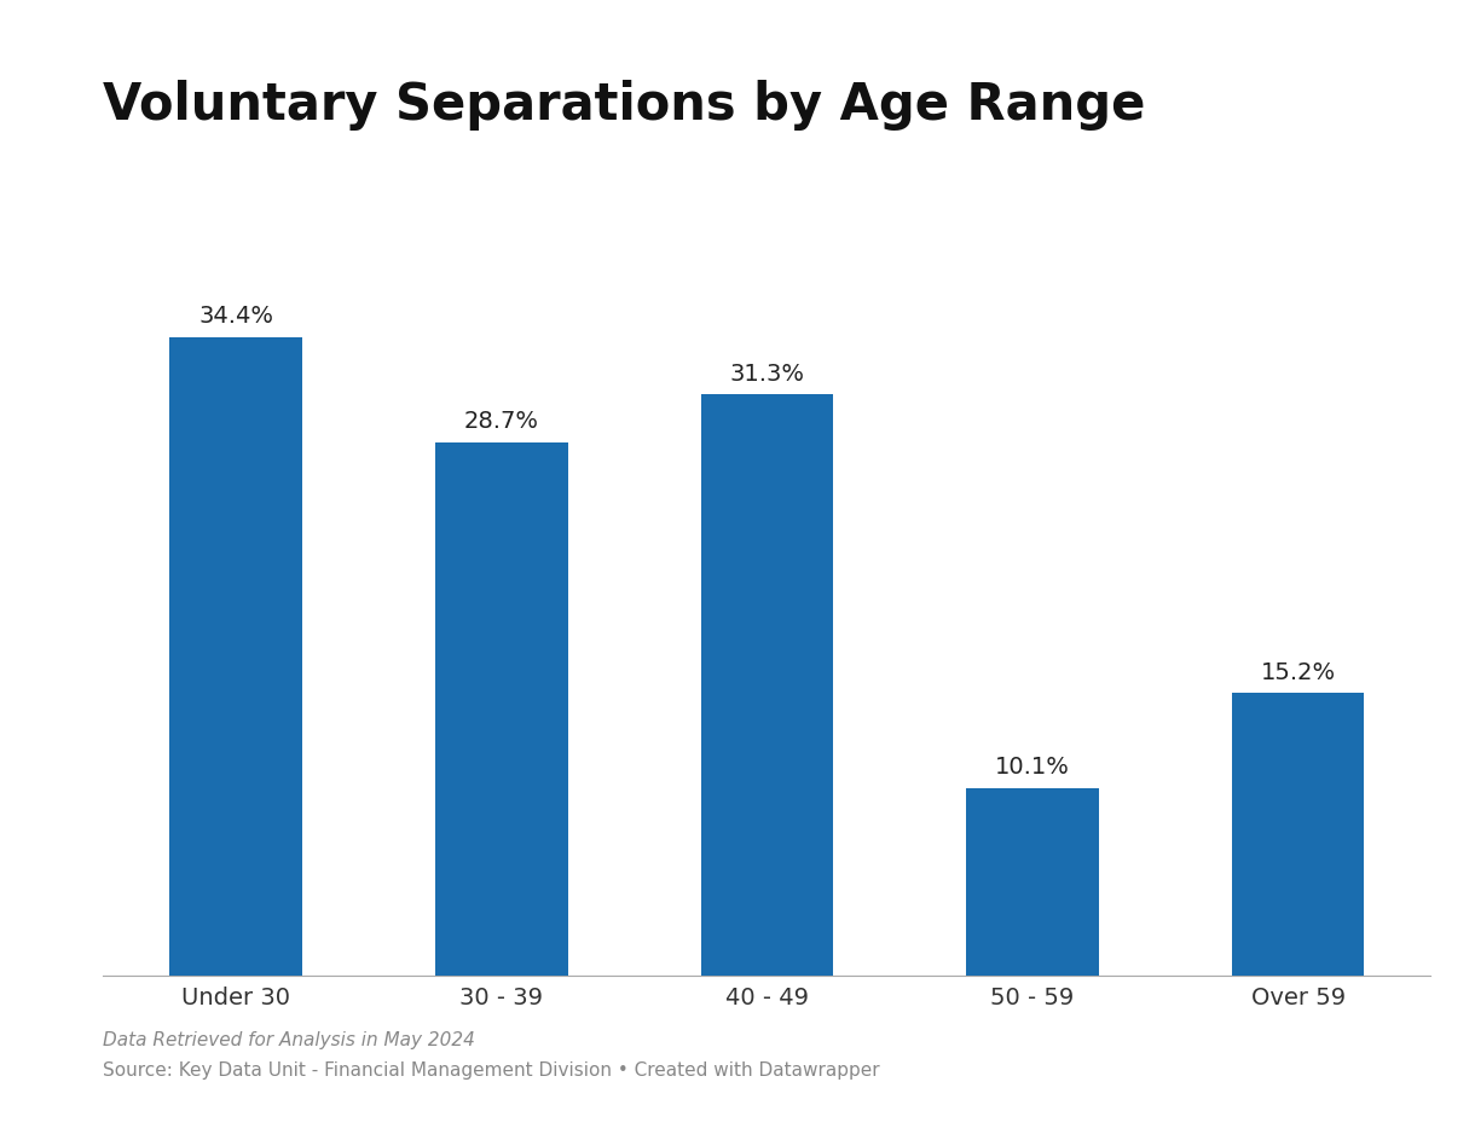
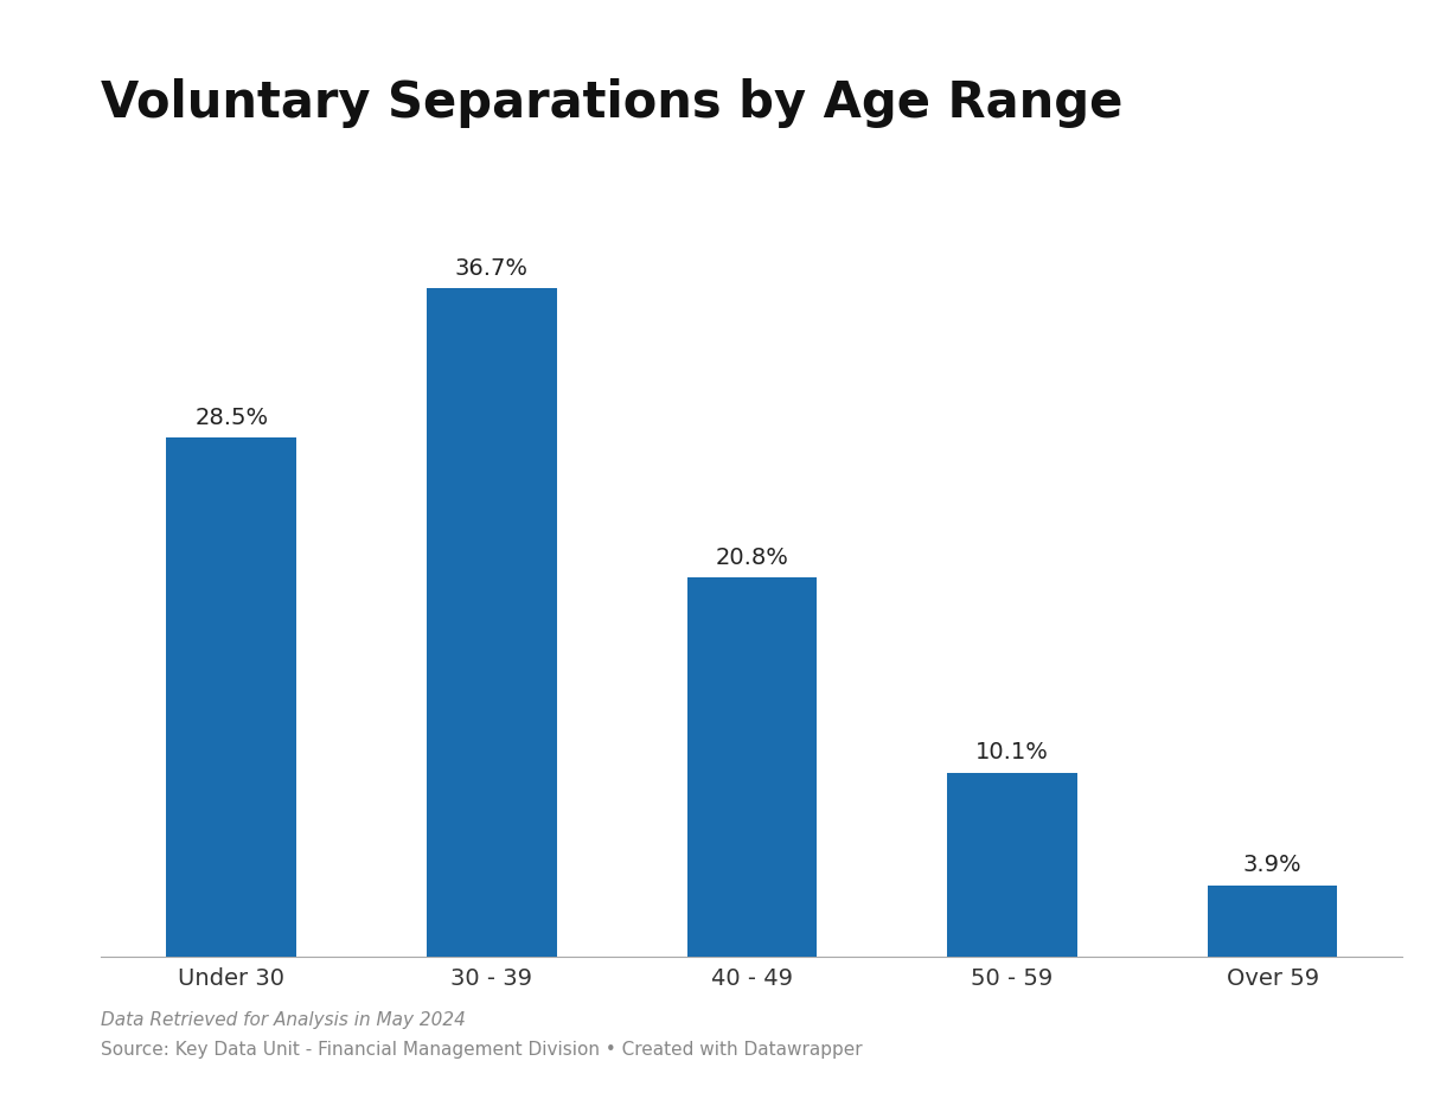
Under 30: 34.4% -> 28.5%
30 - 39: 28.7% -> 36.7%
40 - 49: 31.3% -> 20.8%
Over 59: 15.2% -> 3.9%
